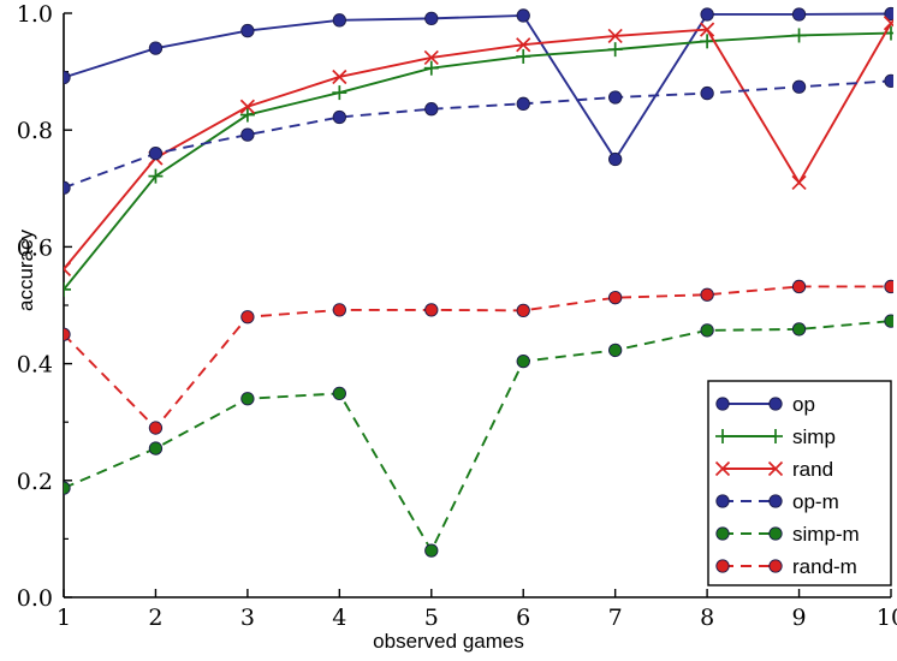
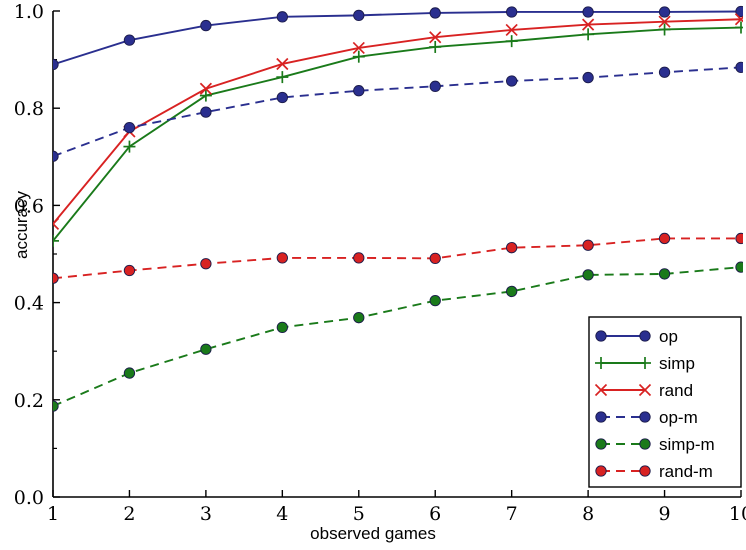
rand-m/2: 0.29 -> 0.47
simp-m/3: 0.34 -> 0.30
simp-m/5: 0.08 -> 0.37
op/7: 0.75 -> 1.00
rand/9: 0.71 -> 0.98
